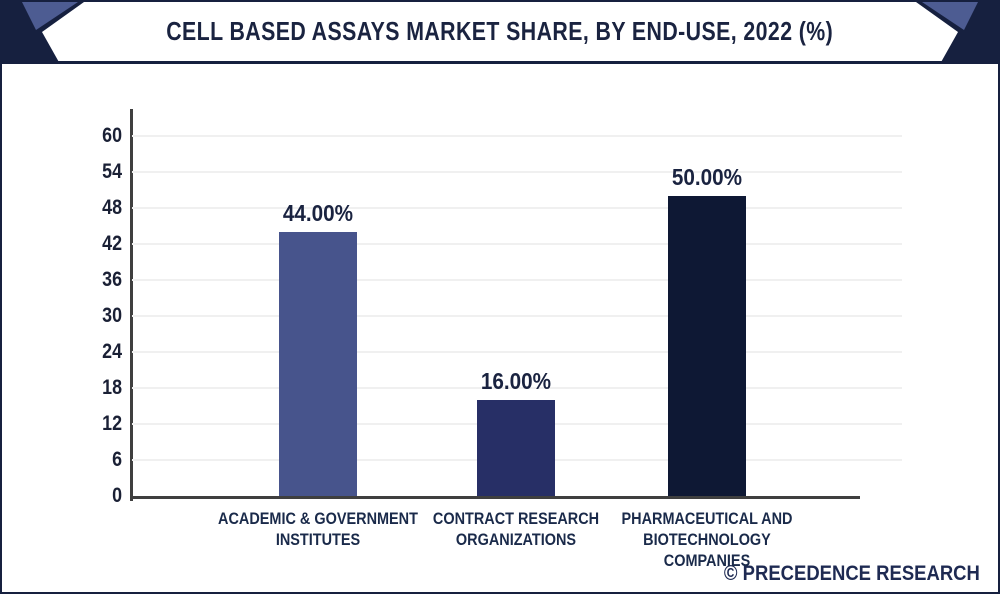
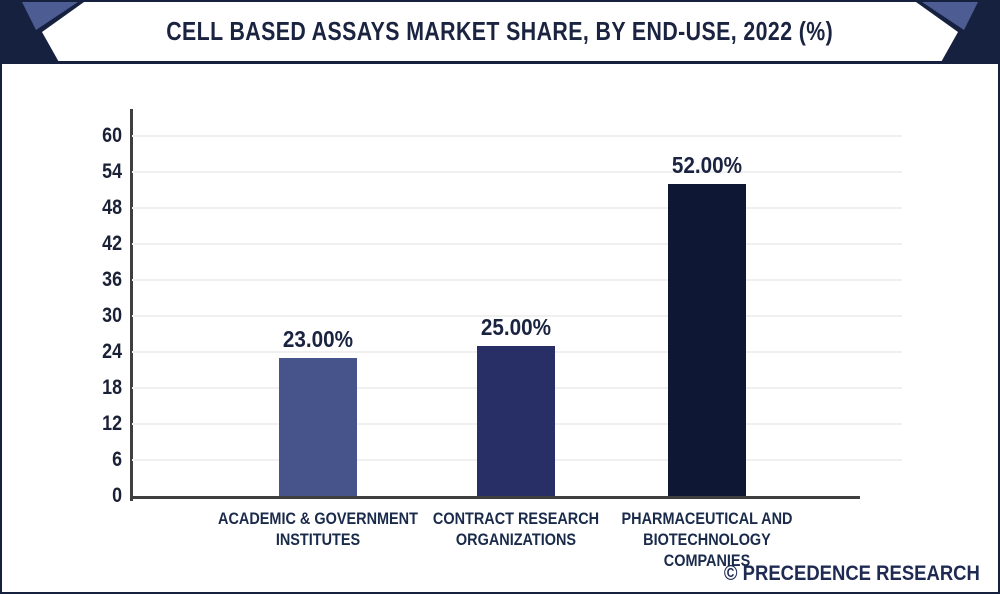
ACADEMIC & GOVERNMENT INSTITUTES: 44.00% -> 23.00%
CONTRACT RESEARCH ORGANIZATIONS: 16.00% -> 25.00%
PHARMACEUTICAL AND BIOTECHNOLOGY COMPANIES: 50.00% -> 52.00%
